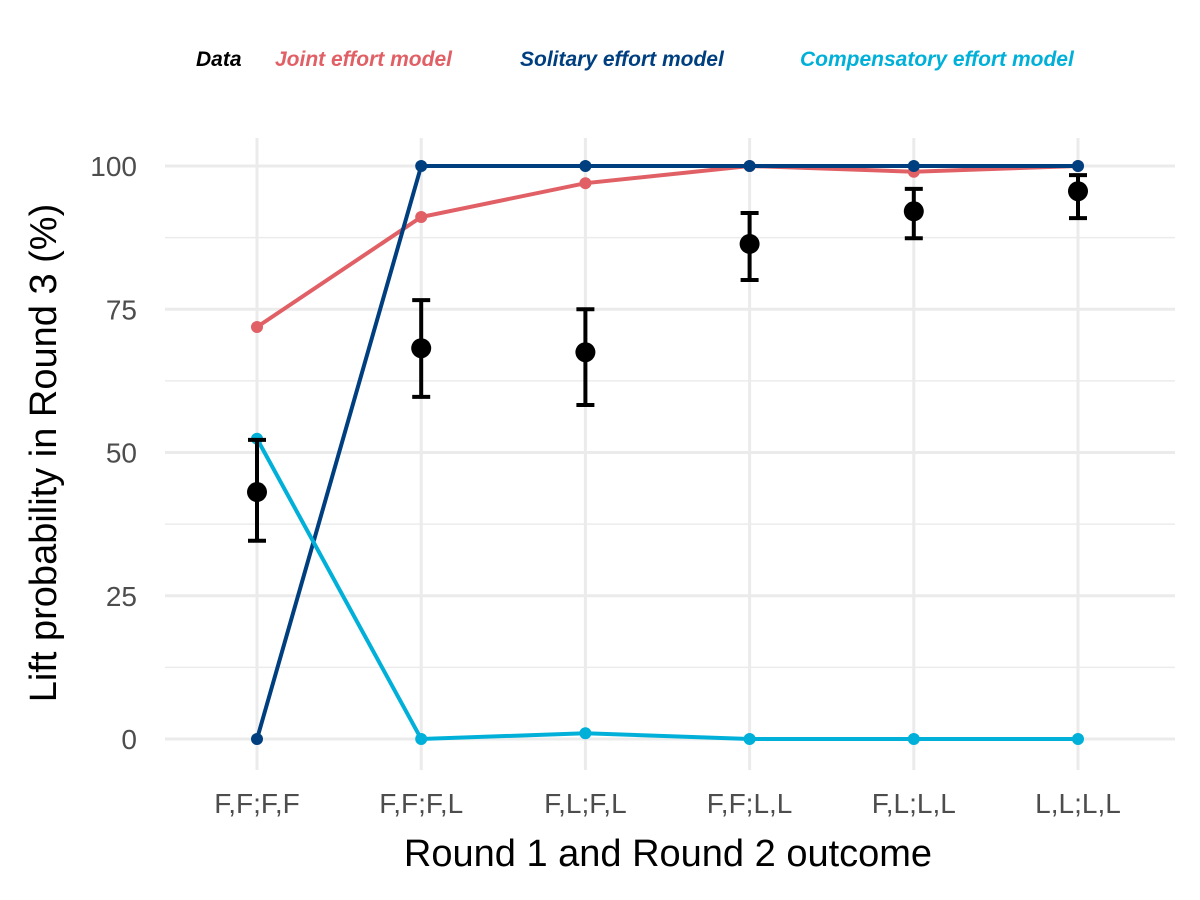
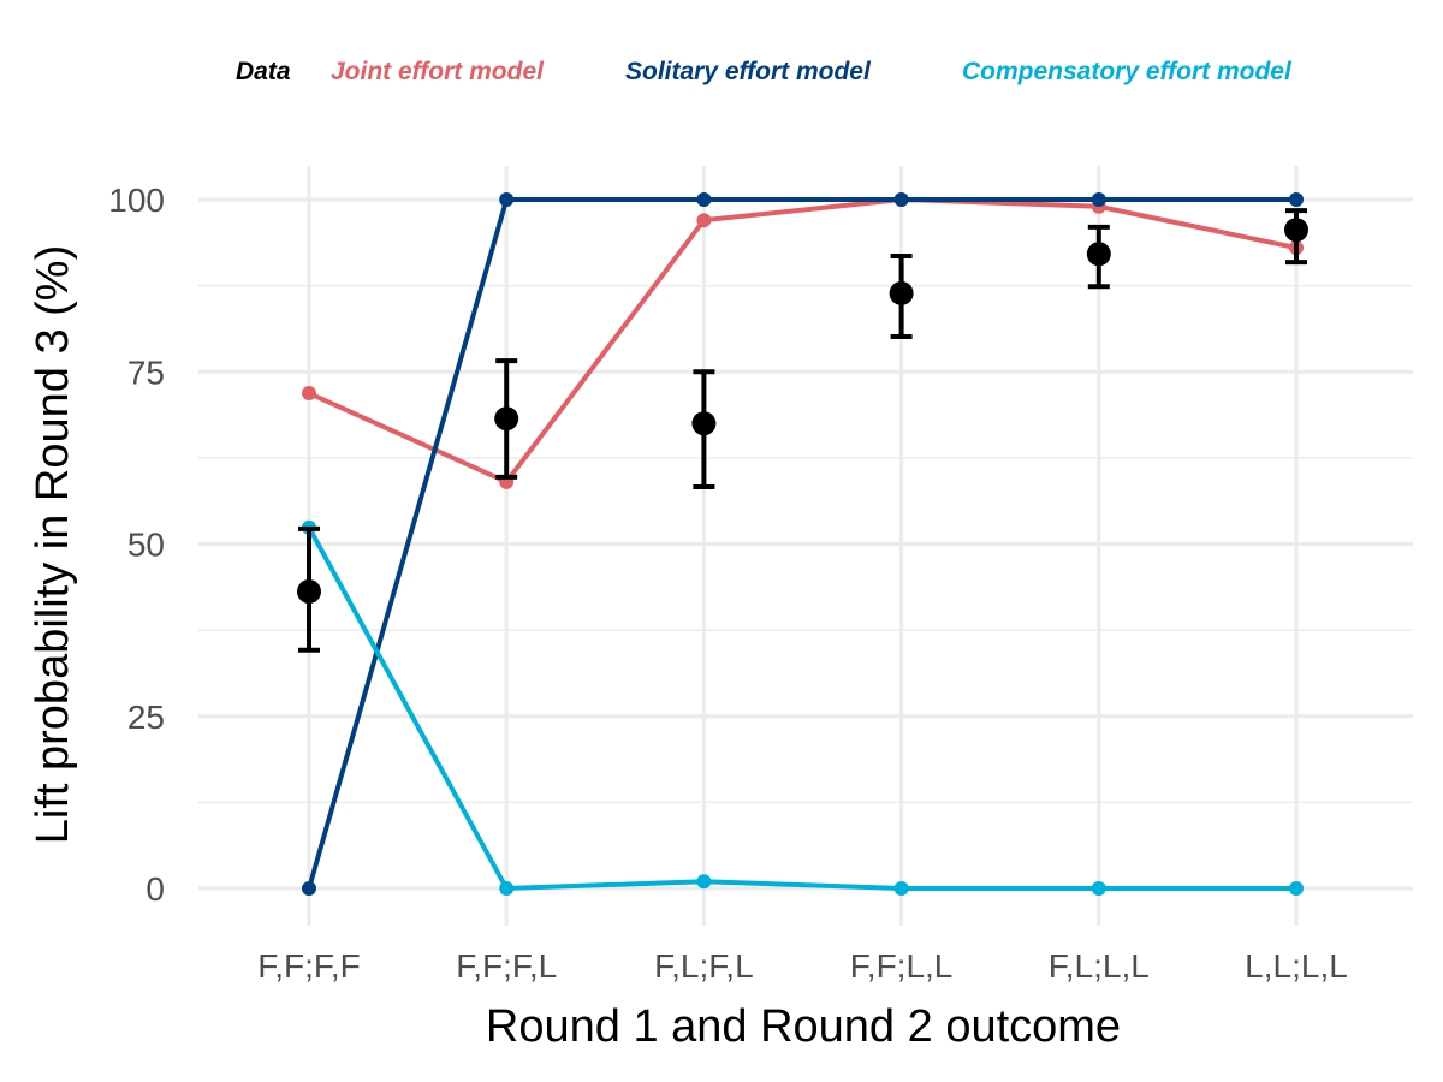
Joint effort model/F,F;F,L: 91 -> 59
Joint effort model/L,L;L,L: 100 -> 93
